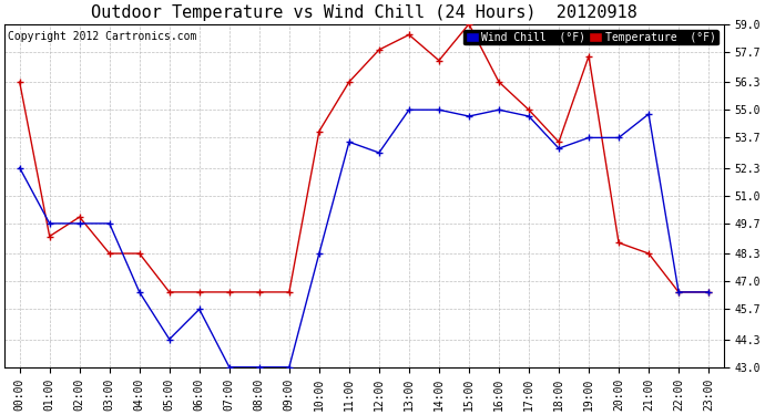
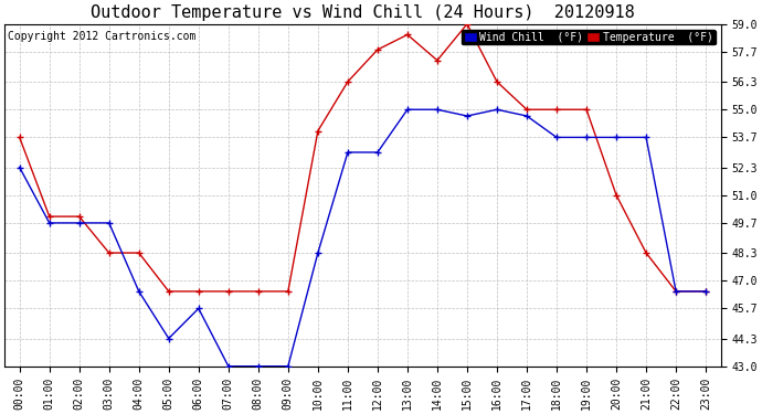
Temperature (°F)/00:00: 56.3 -> 53.7
Temperature (°F)/01:00: 49.1 -> 50.0
Wind Chill (°F)/11:00: 53.5 -> 53.0
Temperature (°F)/18:00: 53.5 -> 55.0
Wind Chill (°F)/18:00: 53.2 -> 53.7
Temperature (°F)/19:00: 57.5 -> 55.0
Temperature (°F)/20:00: 48.8 -> 51.0
Wind Chill (°F)/21:00: 54.8 -> 53.7
